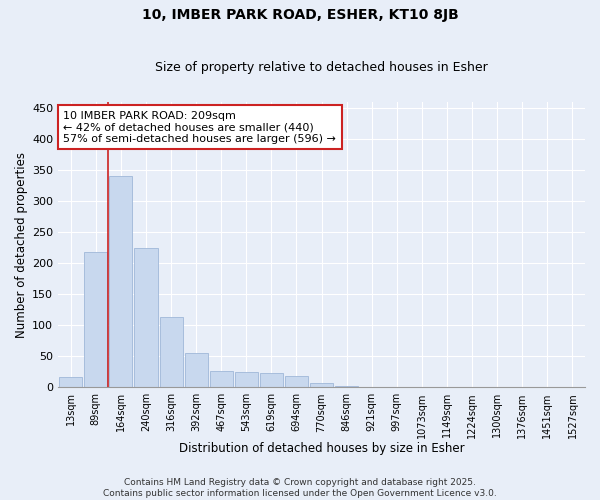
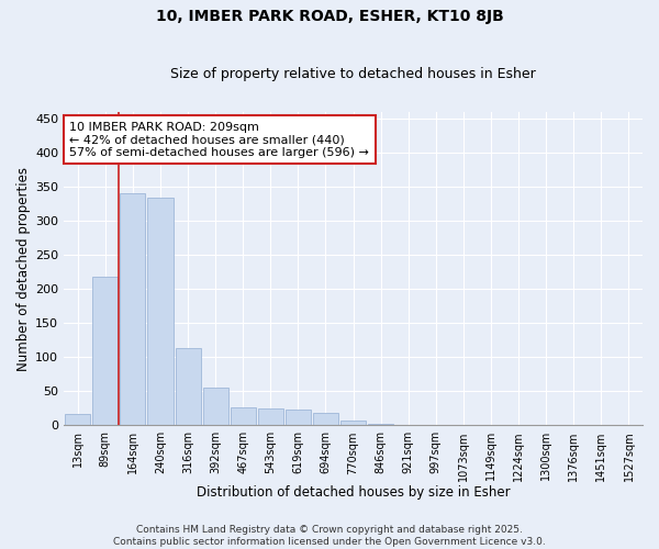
240sqm: 224 -> 334
